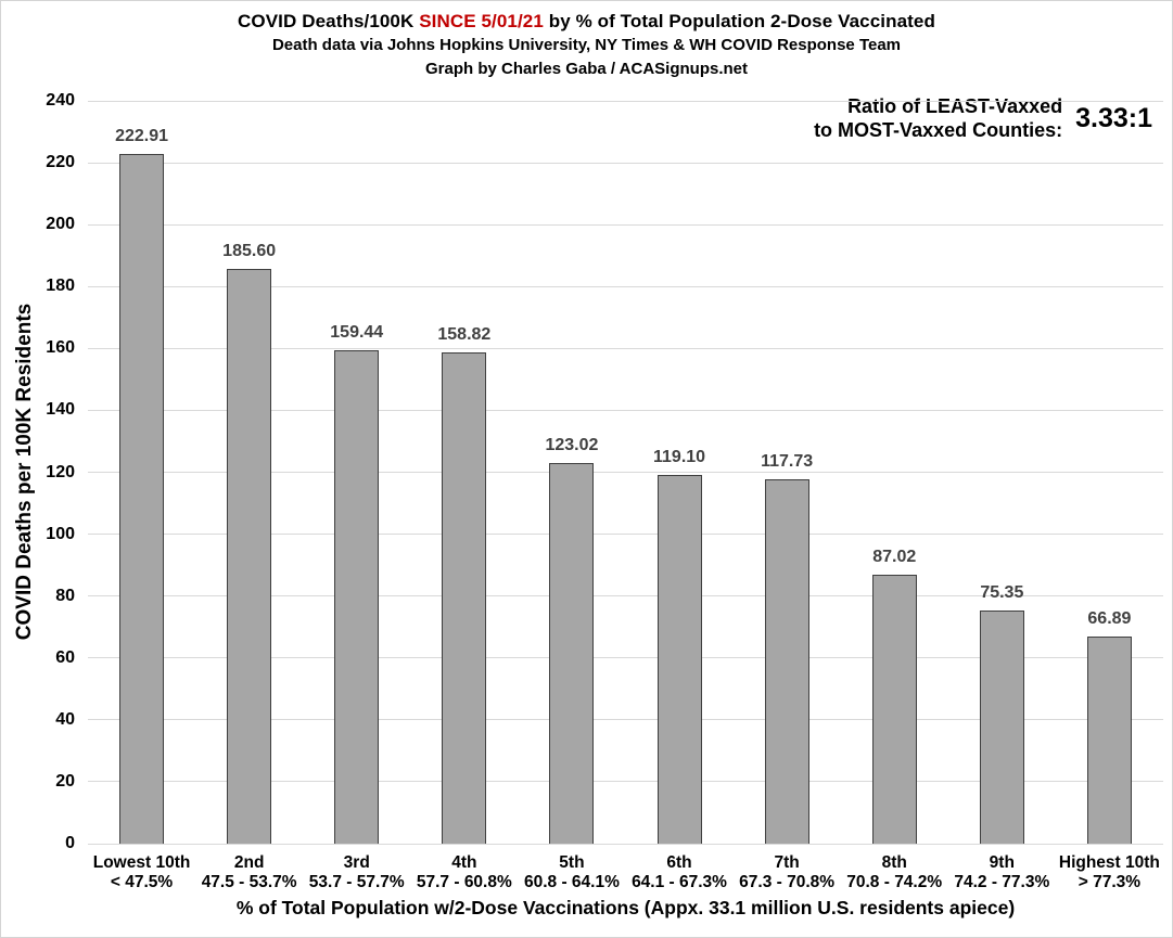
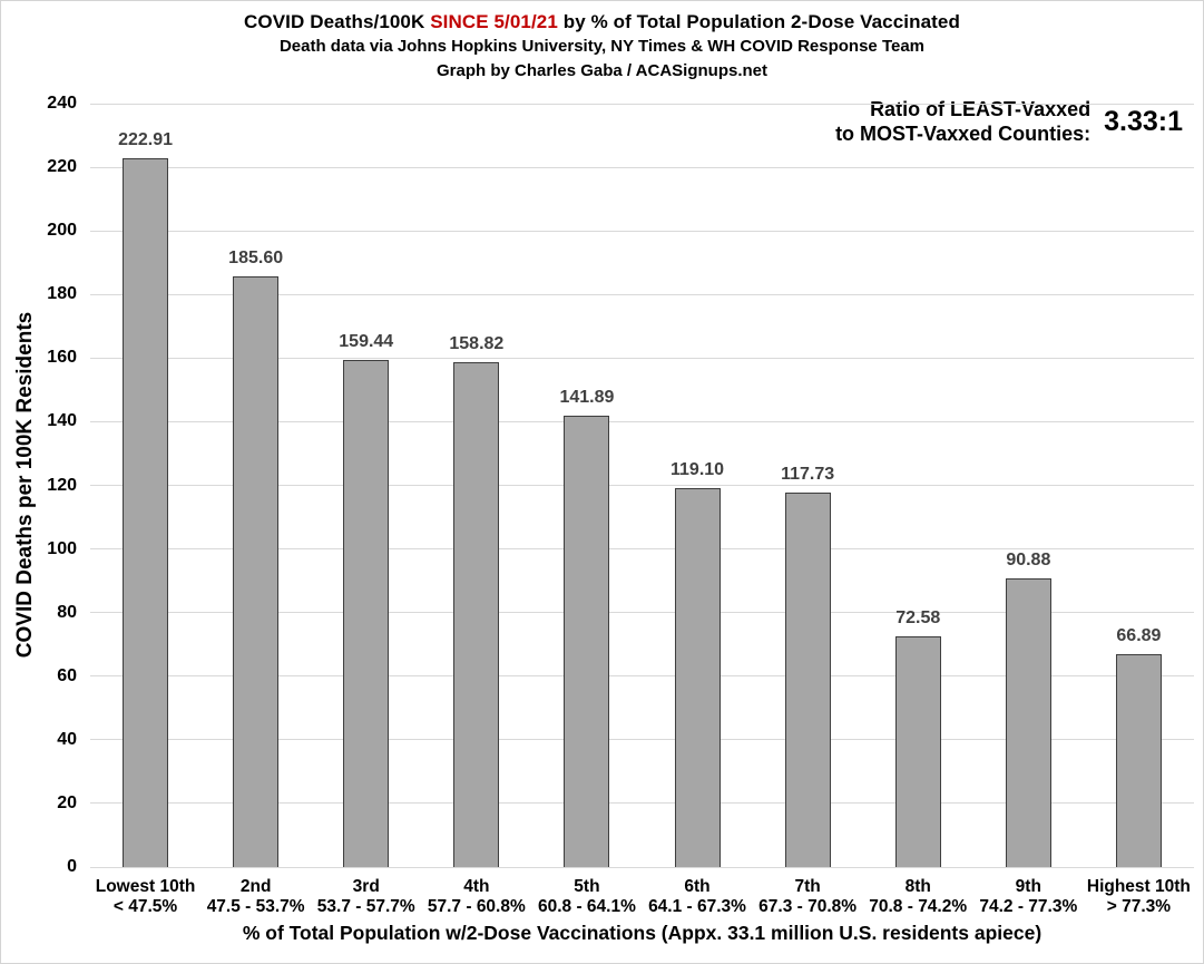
5th: 123.02 -> 141.89
8th: 87.02 -> 72.58
9th: 75.35 -> 90.88
